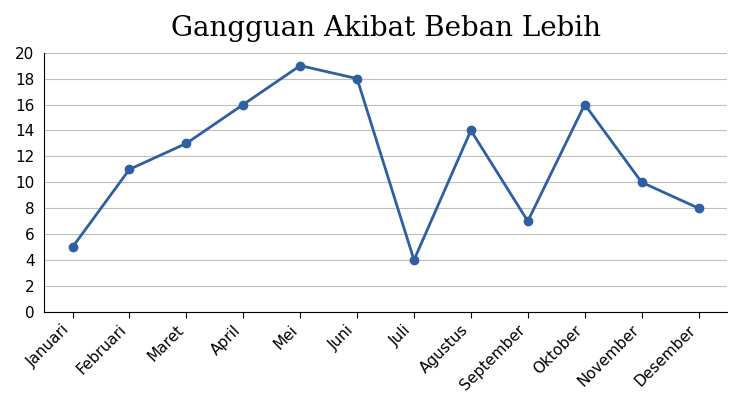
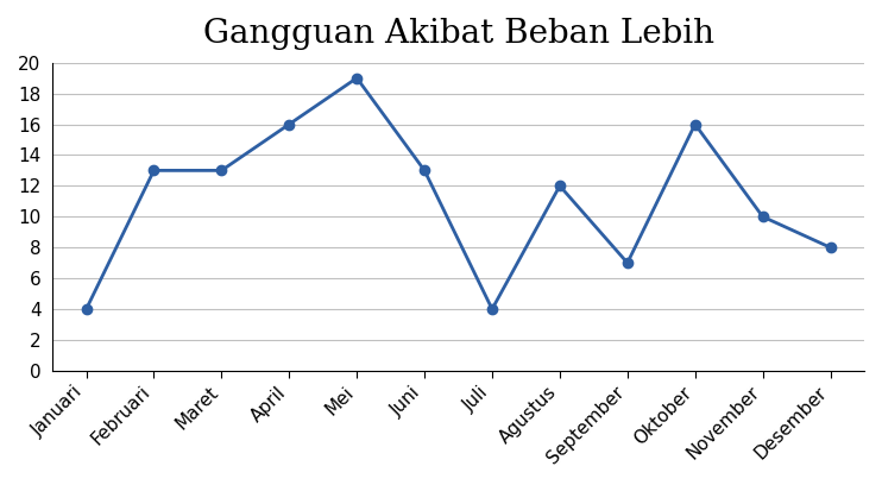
Januari: 5 -> 4
Februari: 11 -> 13
Juni: 18 -> 13
Agustus: 14 -> 12
